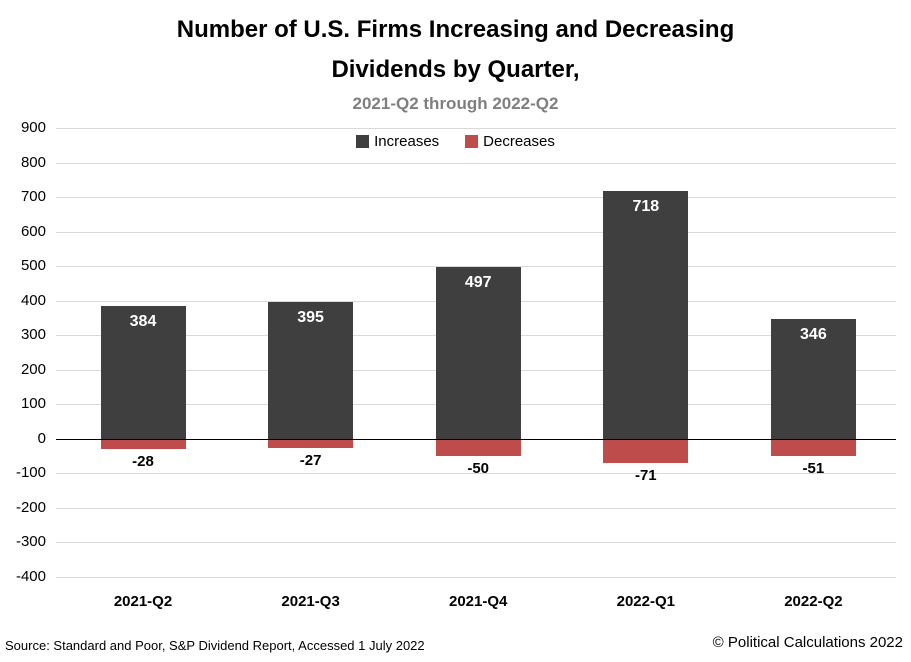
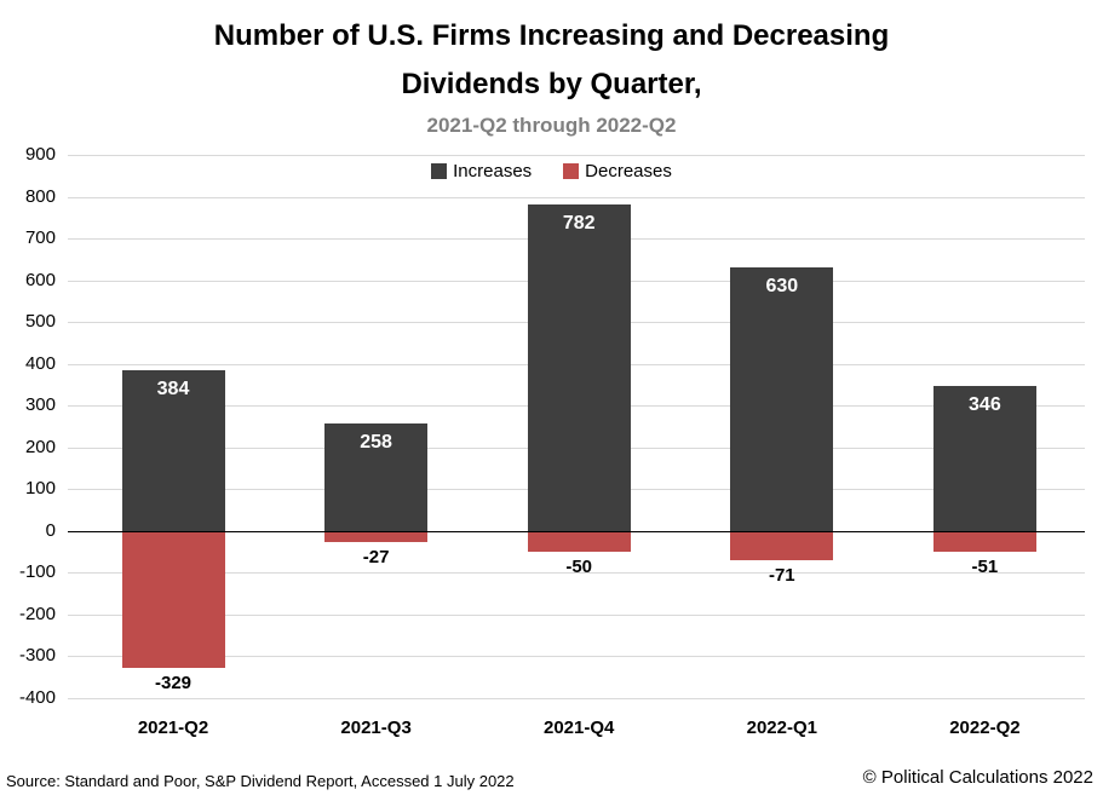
Decreases/2021-Q2: -28 -> -329
Increases/2021-Q3: 395 -> 258
Increases/2021-Q4: 497 -> 782
Increases/2022-Q1: 718 -> 630
